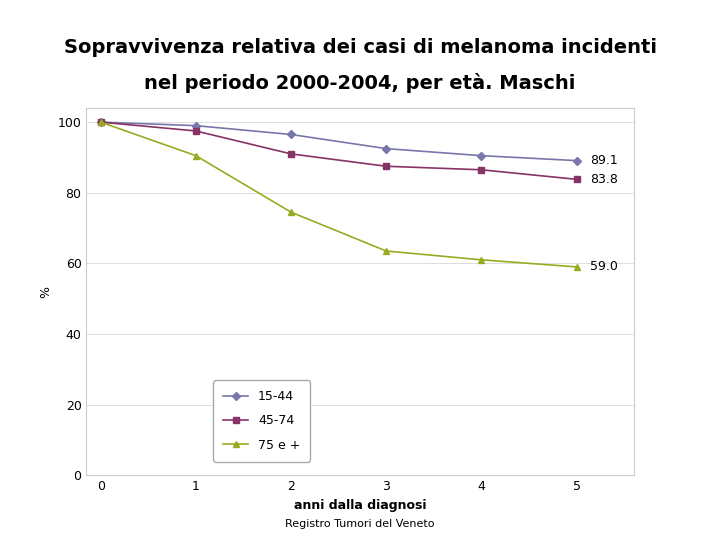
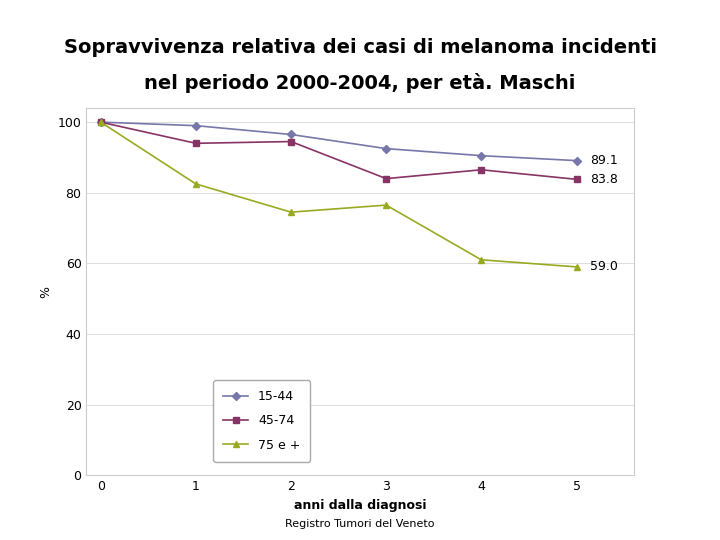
45-74/1: 97.5 -> 94.0
75 e +/1: 90.5 -> 82.5
45-74/2: 91.0 -> 94.5
45-74/3: 87.5 -> 84.0
75 e +/3: 63.5 -> 76.5
